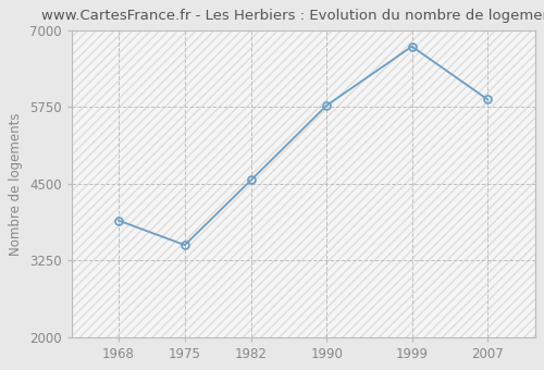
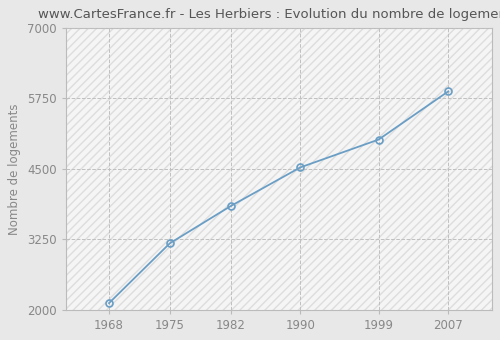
1968: 3900 -> 2120
1975: 3500 -> 3180
1982: 4560 -> 3840
1990: 5780 -> 4530
1999: 6740 -> 5020
